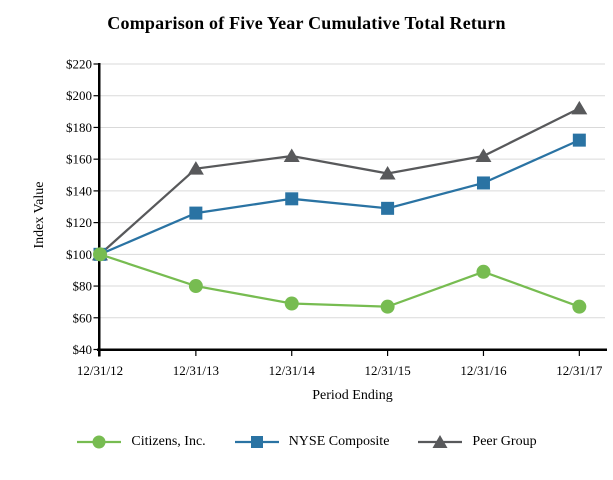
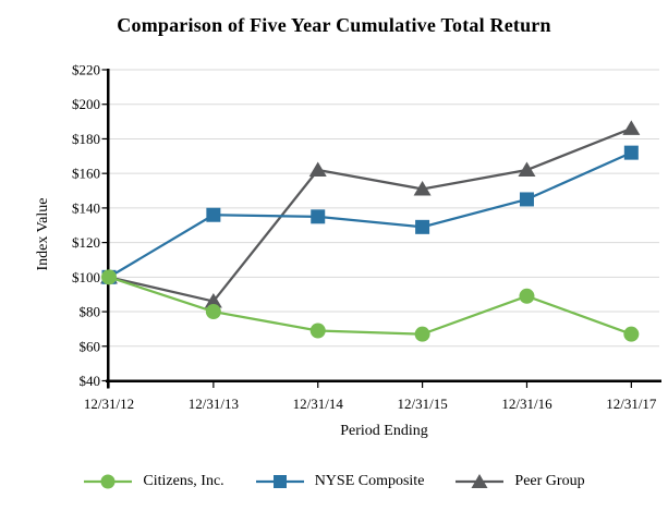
NYSE Composite/12/31/13: $126 -> $136
Peer Group/12/31/13: $154 -> $86
Peer Group/12/31/17: $192 -> $186
